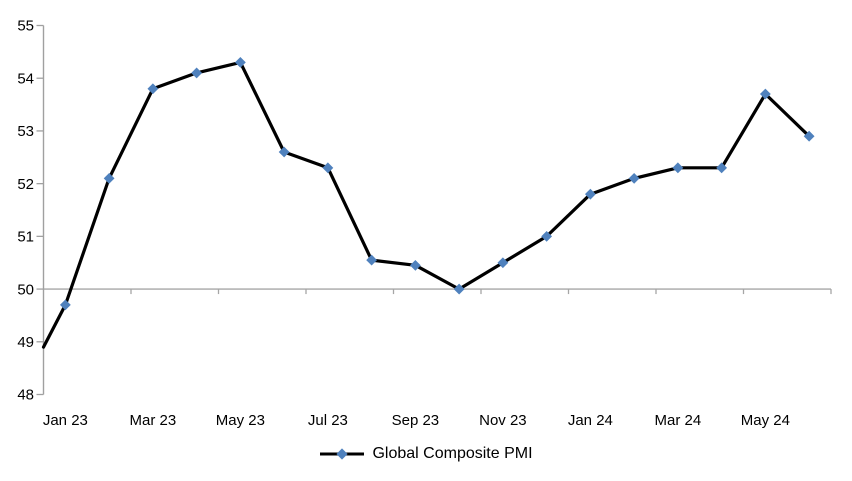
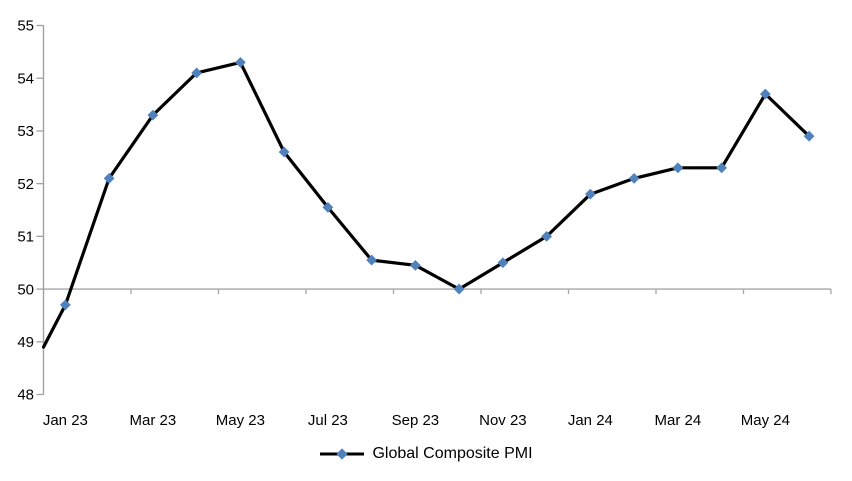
Mar 23: 53.8 -> 53.3
Jul 23: 52.3 -> 51.5
